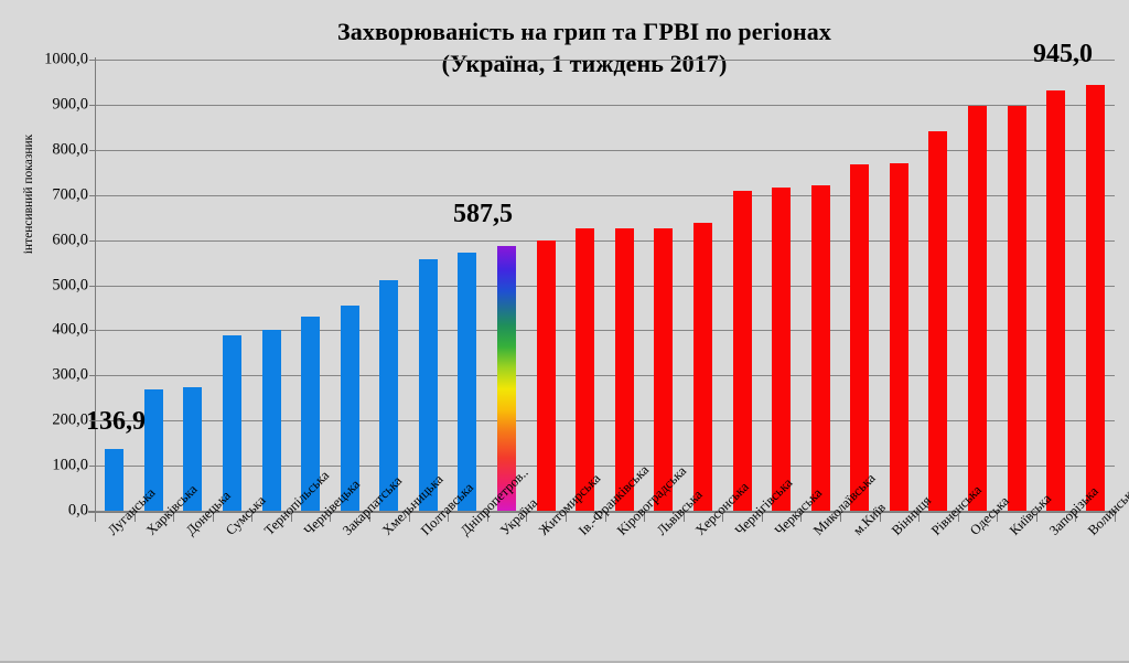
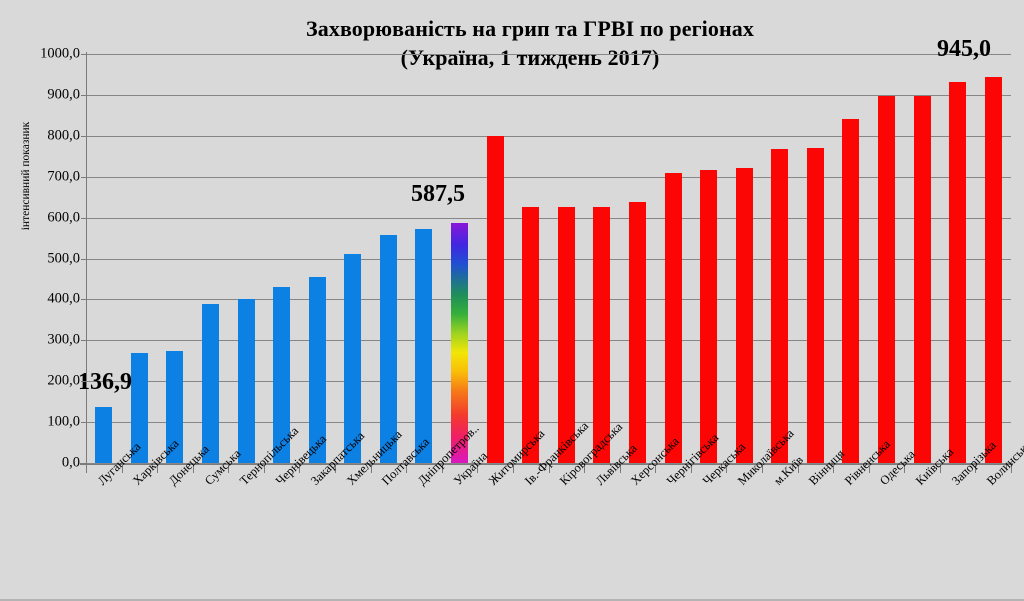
Житомирська: 600 -> 800
